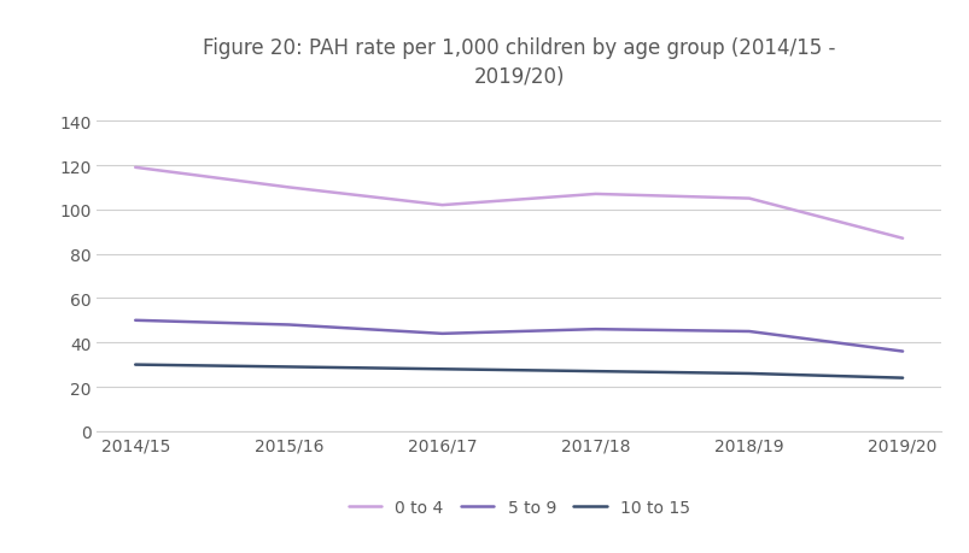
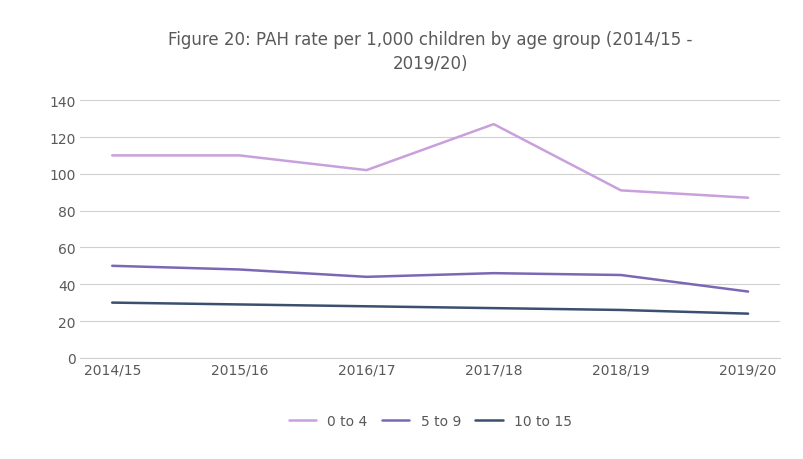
0 to 4/2014/15: 119 -> 110
0 to 4/2017/18: 107 -> 127
0 to 4/2018/19: 105 -> 91
